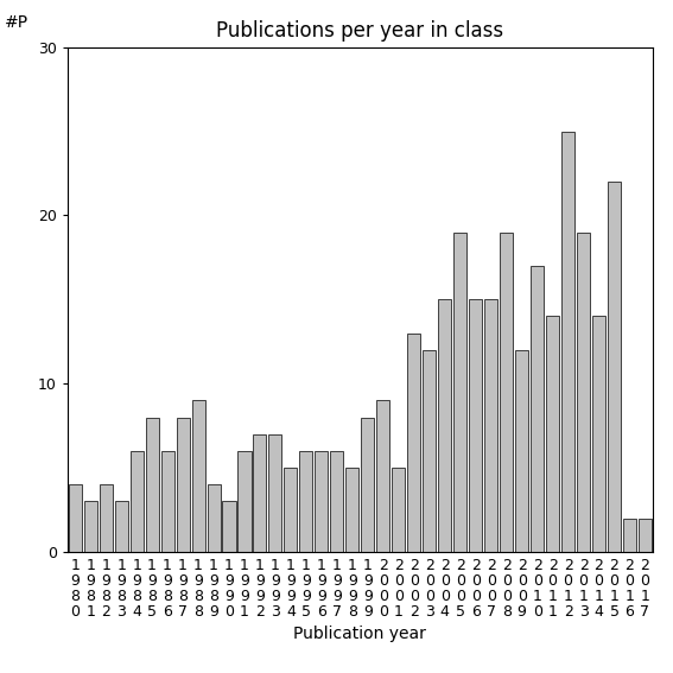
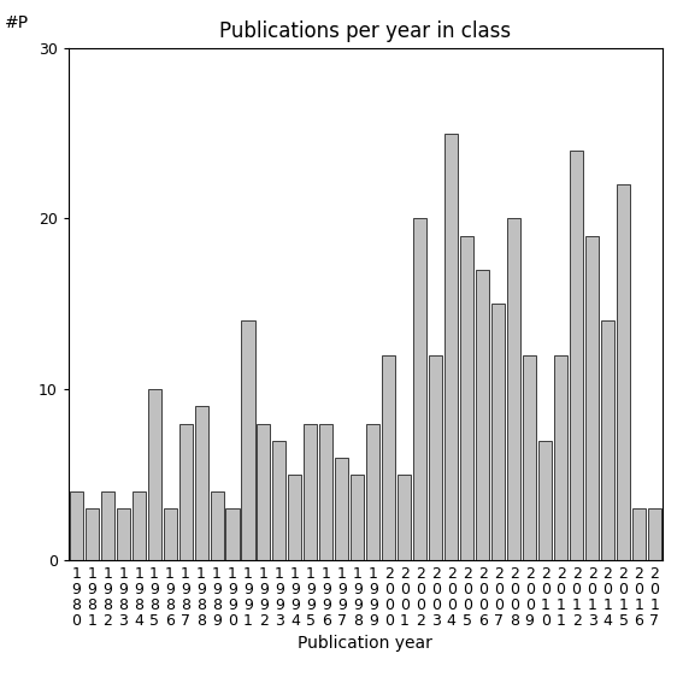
1 9 8 4: 6 -> 4
1 9 8 5: 8 -> 10
1 9 8 6: 6 -> 3
1 9 9 1: 6 -> 14
1 9 9 2: 7 -> 8
1 9 9 5: 6 -> 8
1 9 9 6: 6 -> 8
2 0 0 0: 9 -> 12
2 0 0 2: 13 -> 20
2 0 0 4: 15 -> 25
2 0 0 6: 15 -> 17
2 0 0 8: 19 -> 20
2 0 1 0: 17 -> 7
2 0 1 1: 14 -> 12
2 0 1 2: 25 -> 24
2 0 1 6: 2 -> 3
2 0 1 7: 2 -> 3
